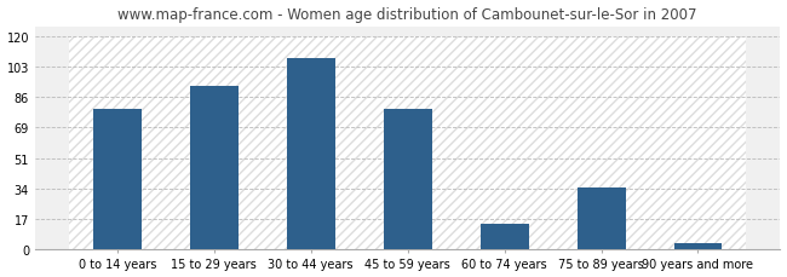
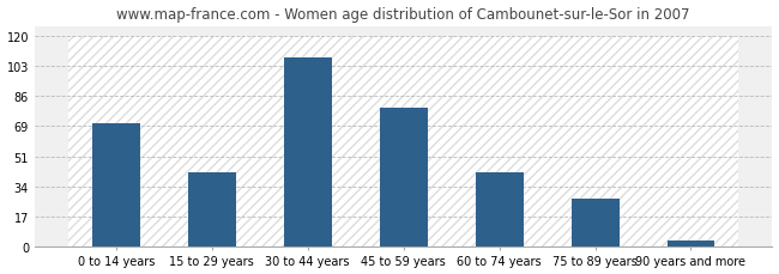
0 to 14 years: 79 -> 70
15 to 29 years: 92 -> 42
60 to 74 years: 14 -> 42
75 to 89 years: 35 -> 27
